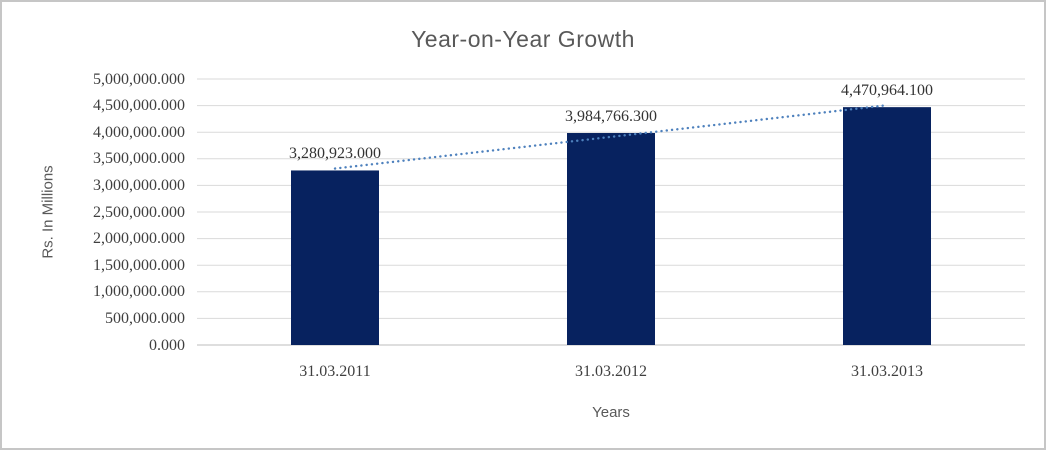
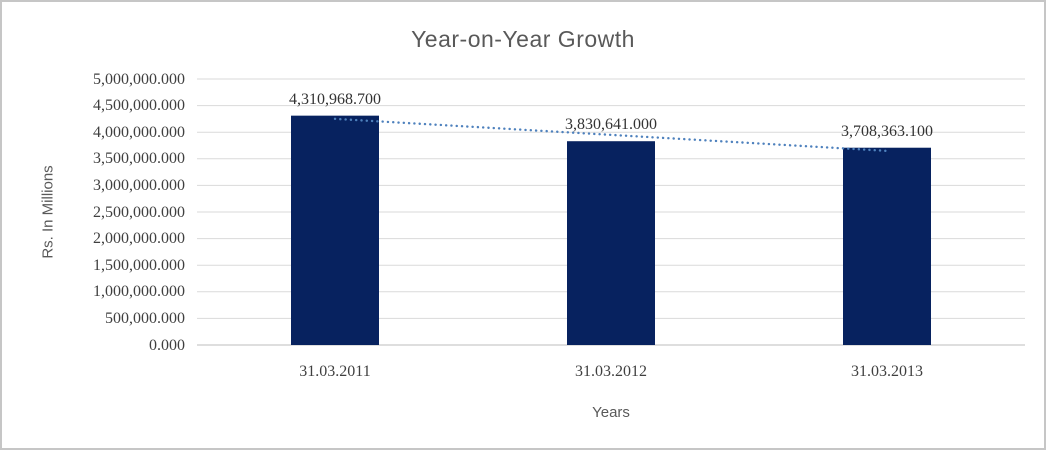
31.03.2011: 3,280,923.000 -> 4,310,968.700
31.03.2012: 3,984,766.300 -> 3,830,641.000
31.03.2013: 4,470,964.100 -> 3,708,363.100
